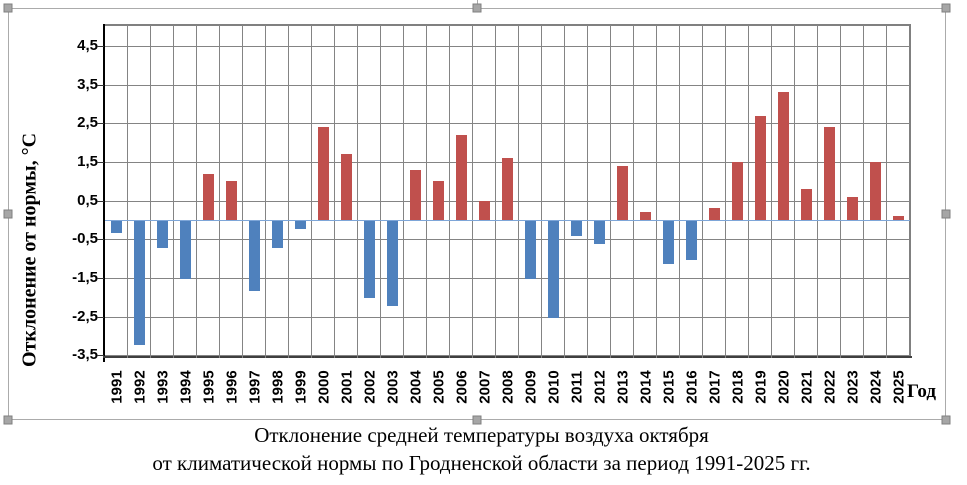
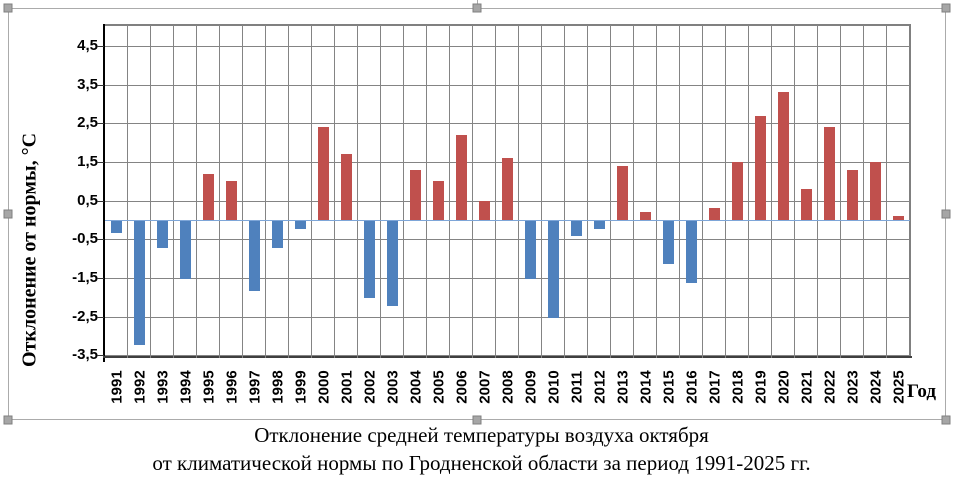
2012: -0,6 -> -0,2
2016: -1,0 -> -1,6
2023: 0,6 -> 1,3
